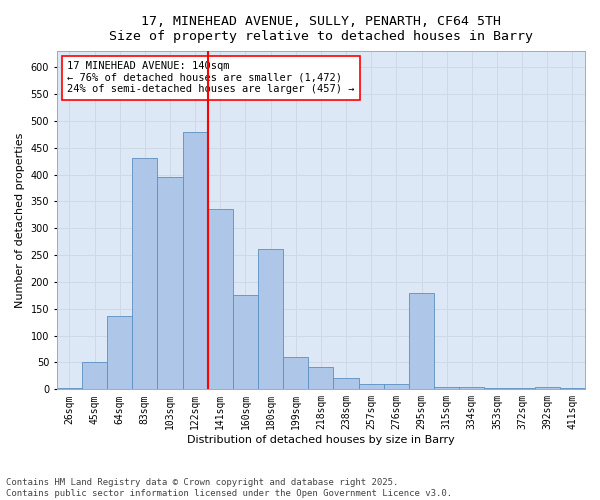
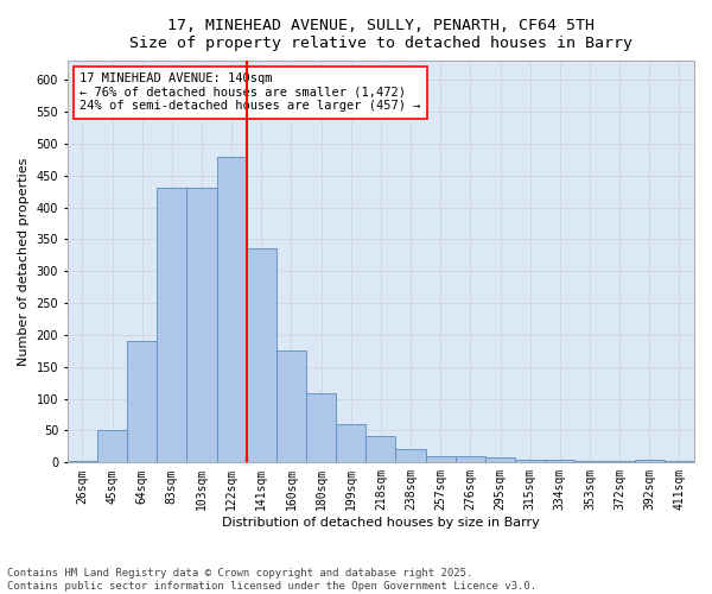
64sqm: 136 -> 190
103sqm: 396 -> 430
180sqm: 262 -> 108
295sqm: 180 -> 8
